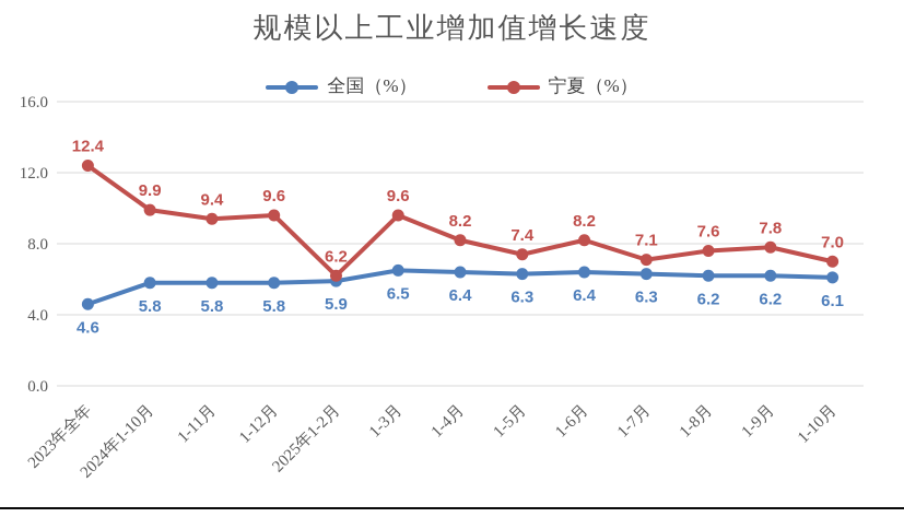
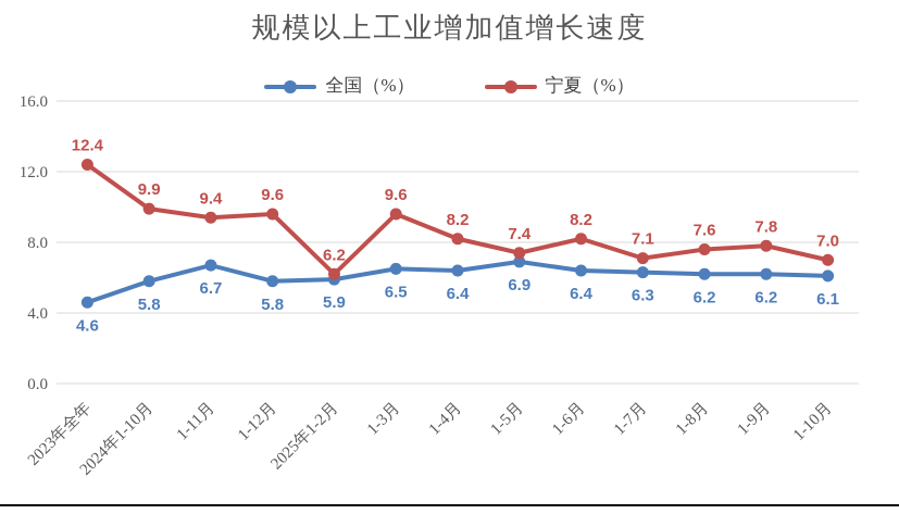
全国（%）/1-11月: 5.8 -> 6.7
全国（%）/1-5月: 6.3 -> 6.9
